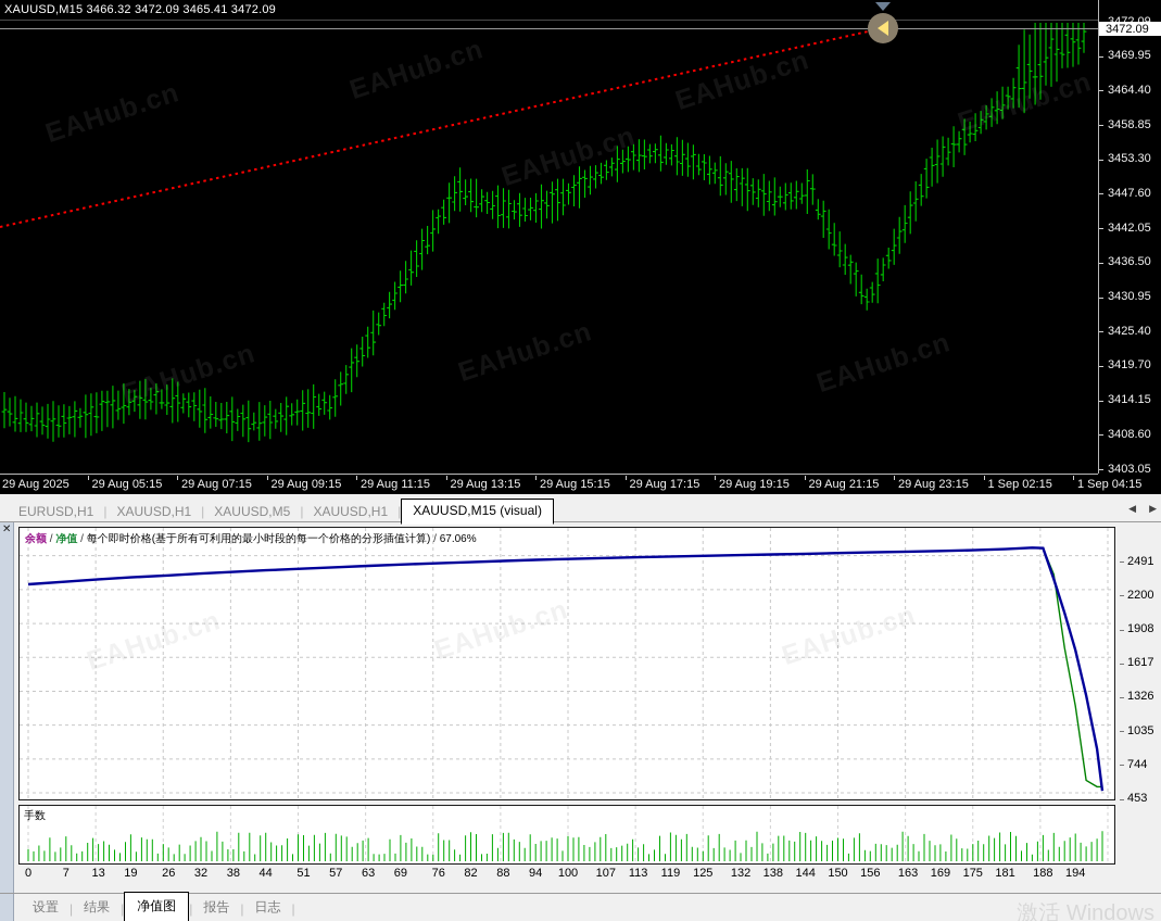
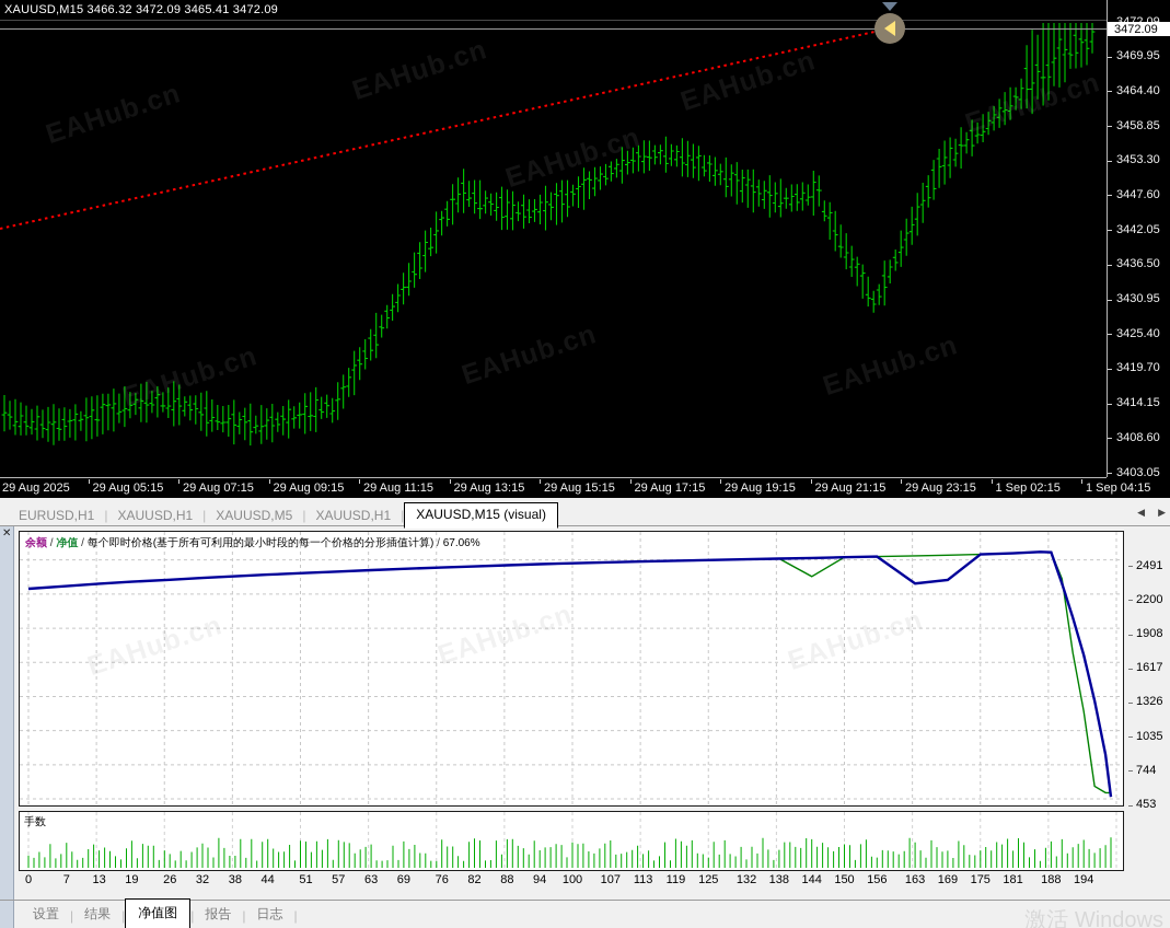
余额/144: 2510 -> 2350
净值/163: 2530 -> 2290
净值/169: 2530 -> 2320
